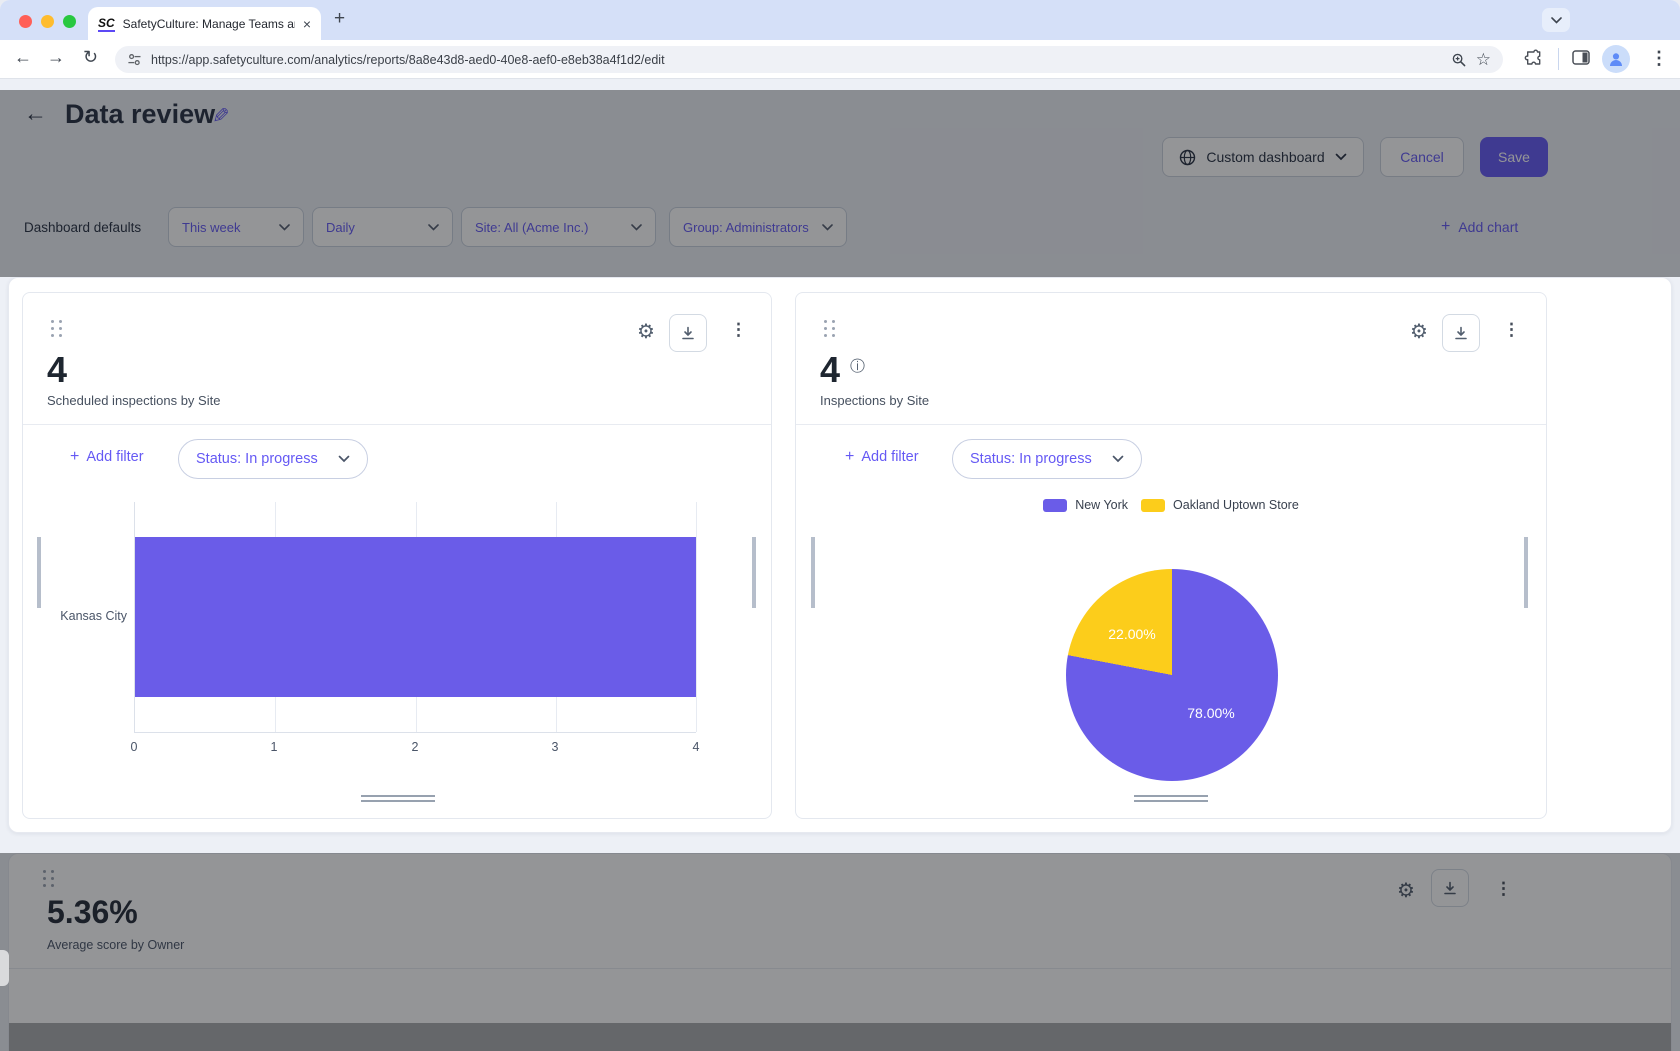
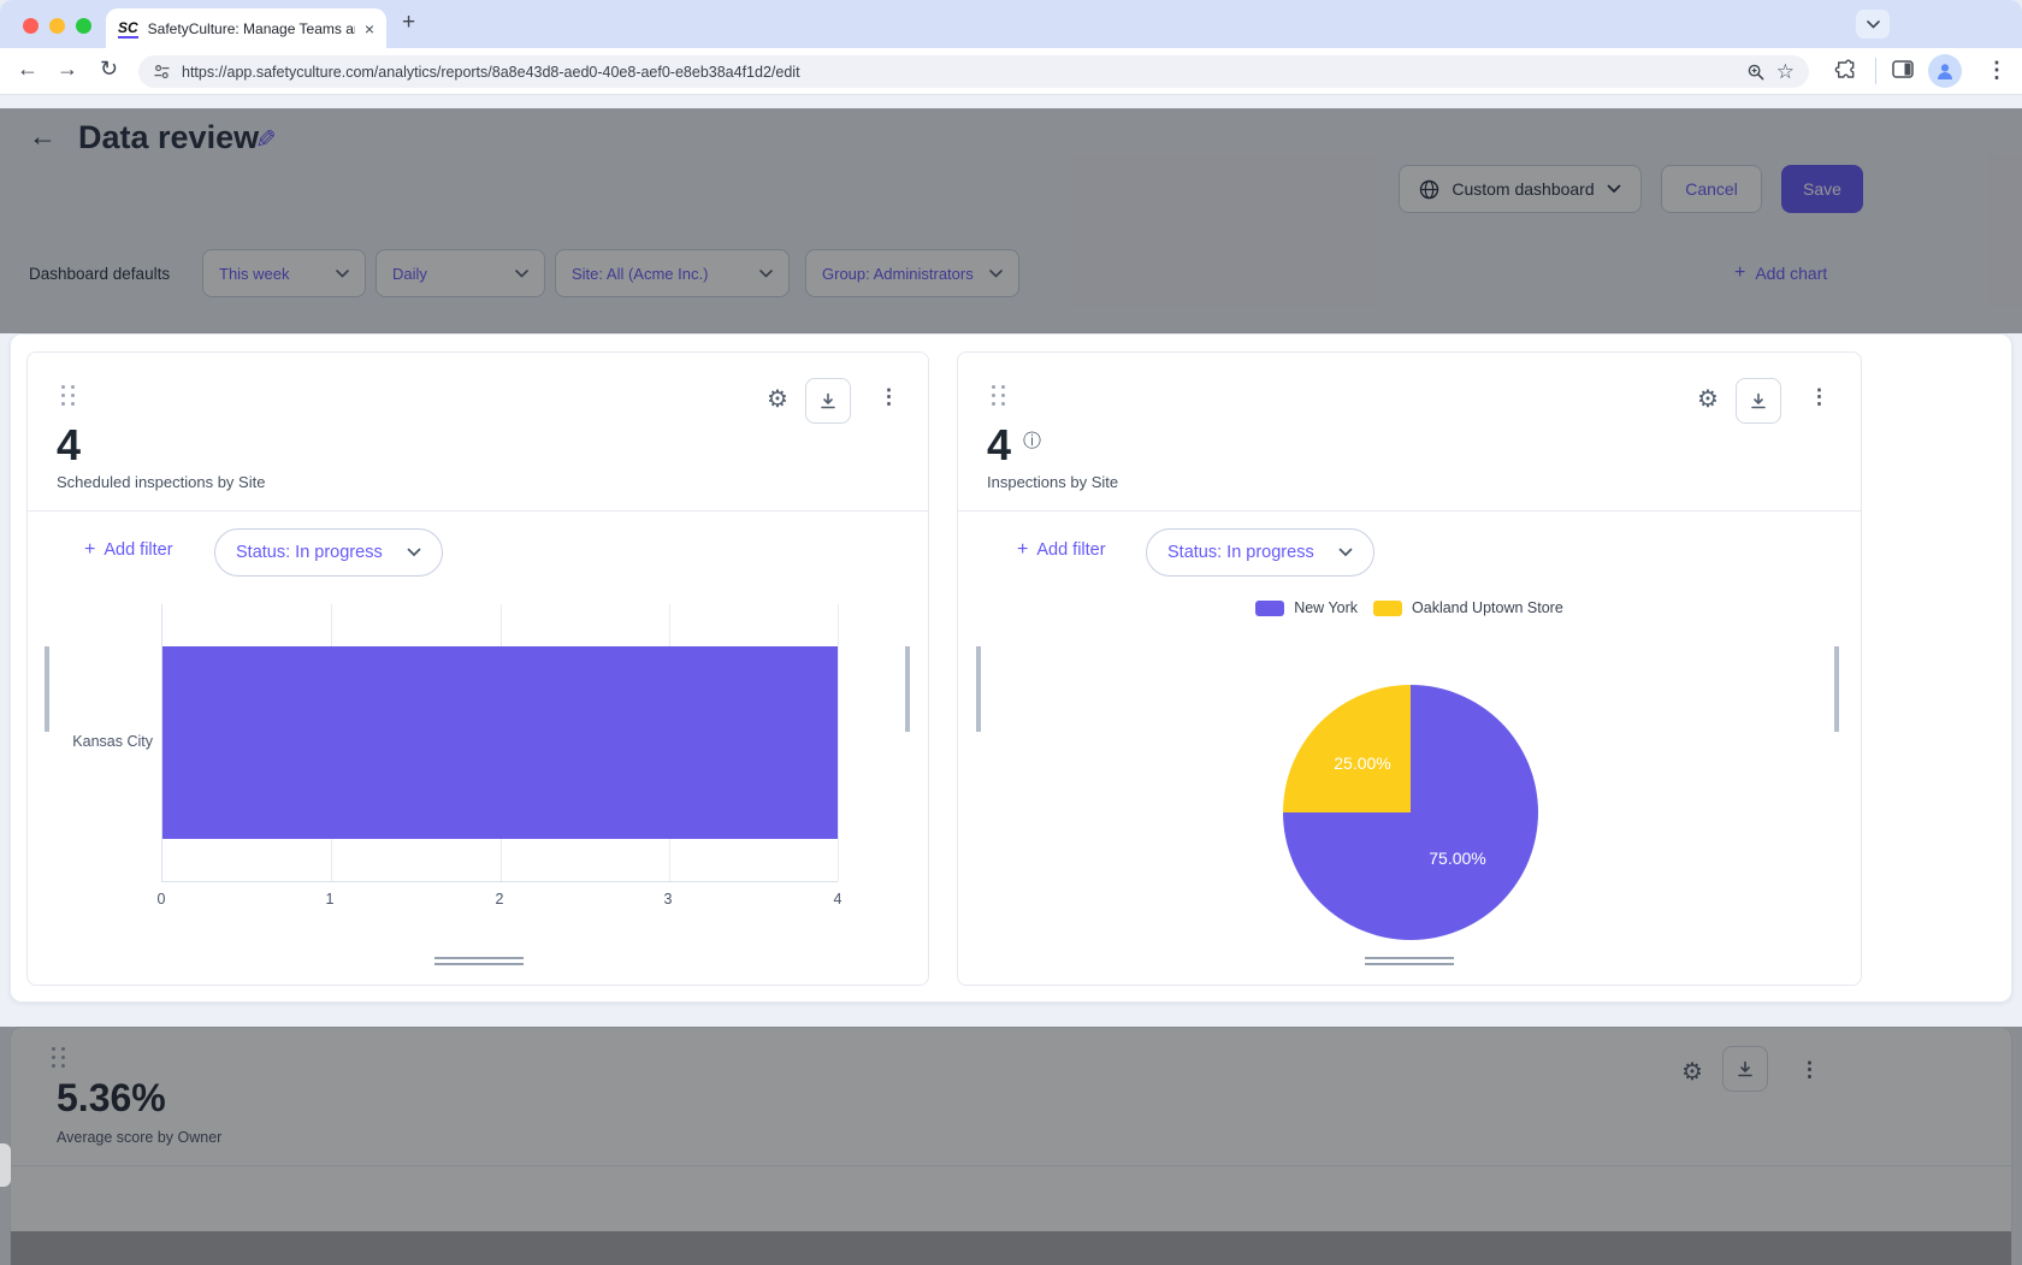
Inspections by Site/New York: 78.00% -> 75.00%
Inspections by Site/Oakland Uptown Store: 22.00% -> 25.00%
